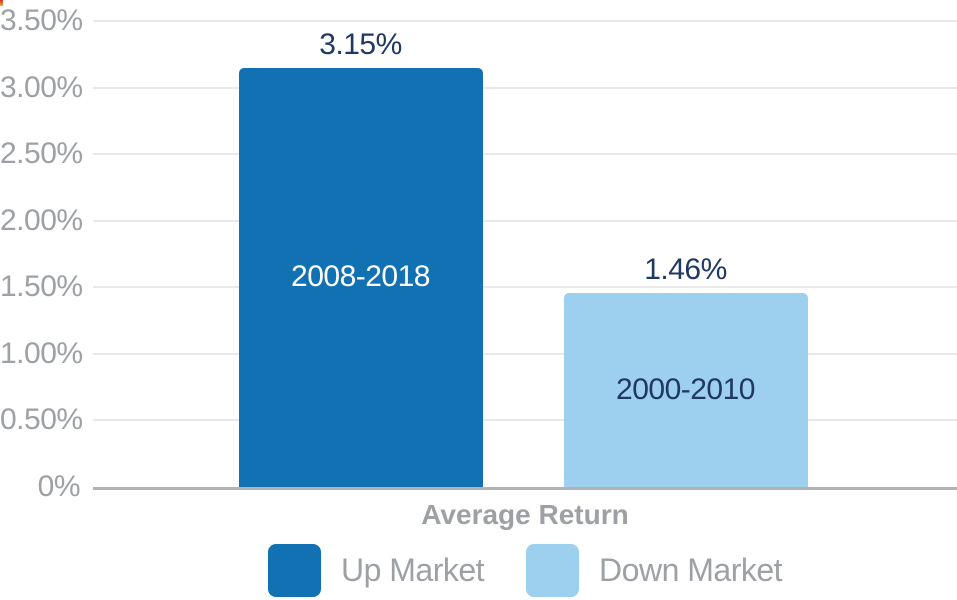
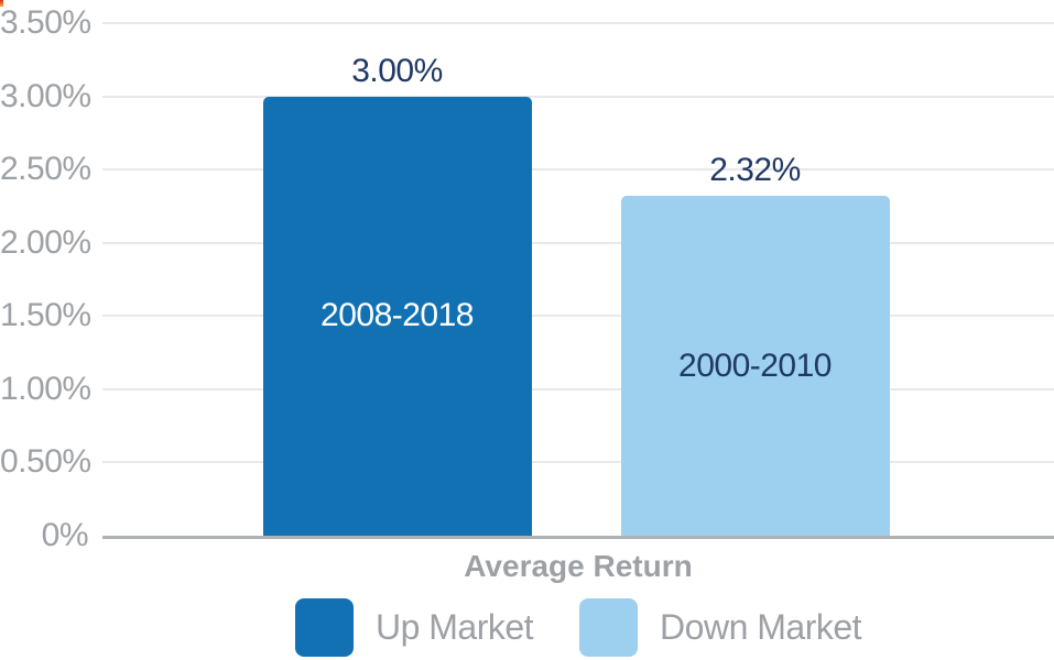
2008-2018: 3.15% -> 3.00%
2000-2010: 1.46% -> 2.32%
